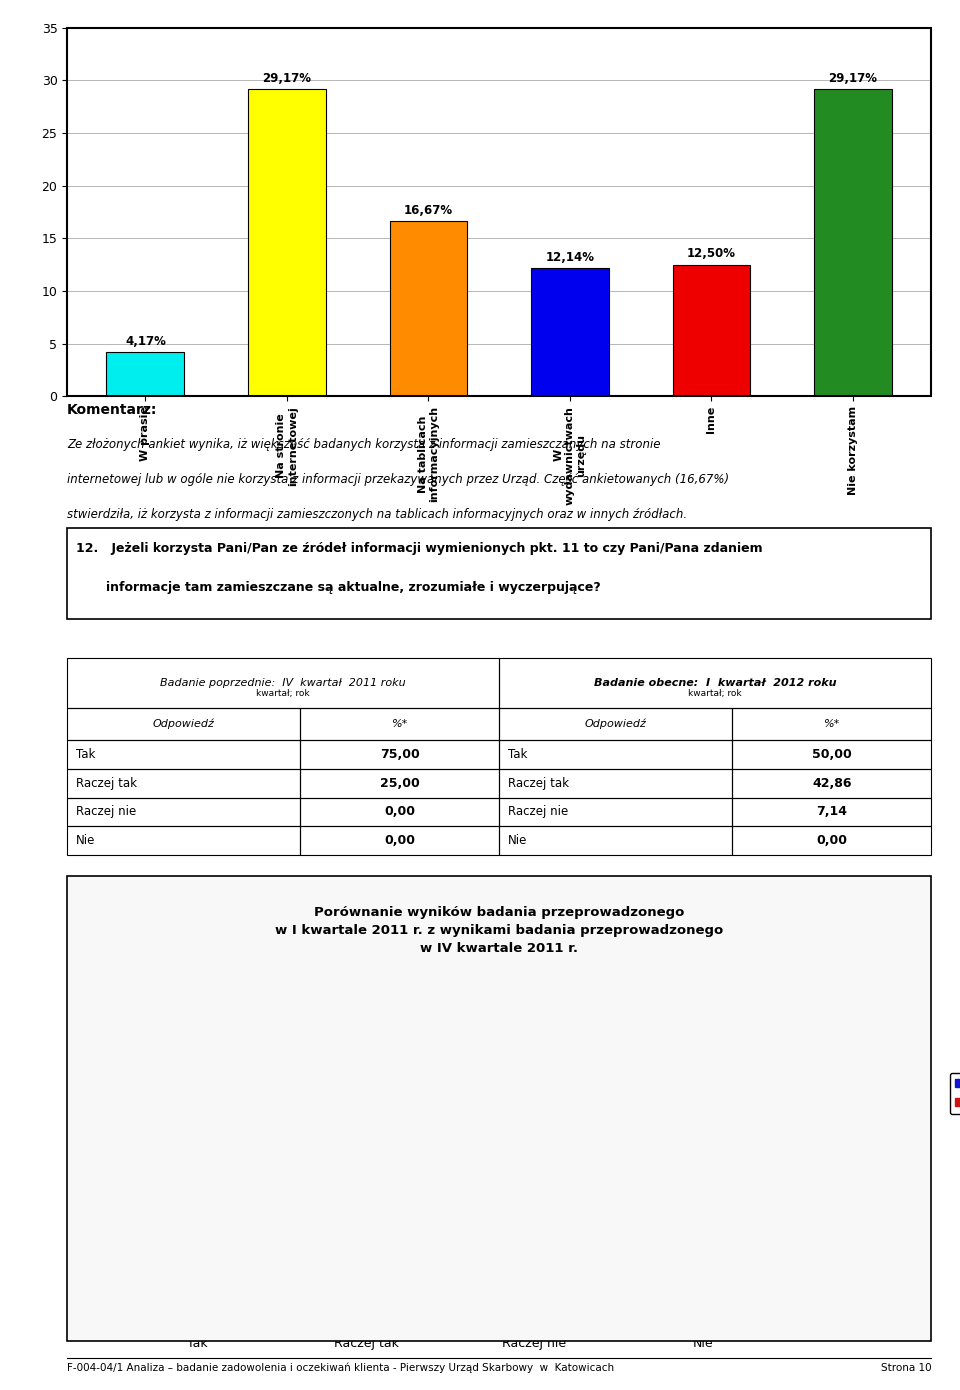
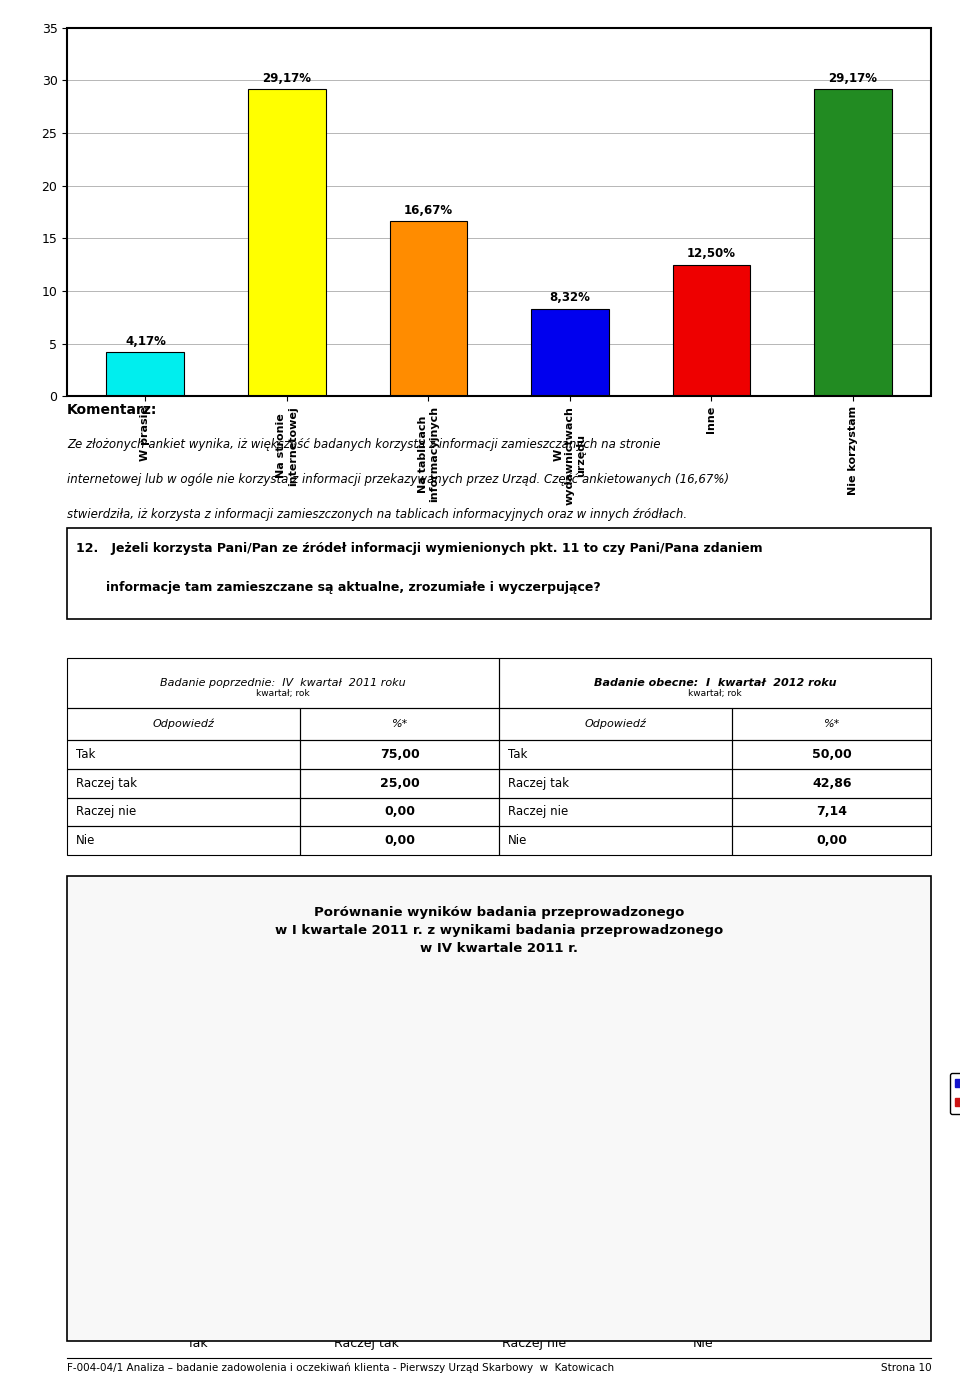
W wydawnictwach urzędu: 12,14% -> 8,32%
